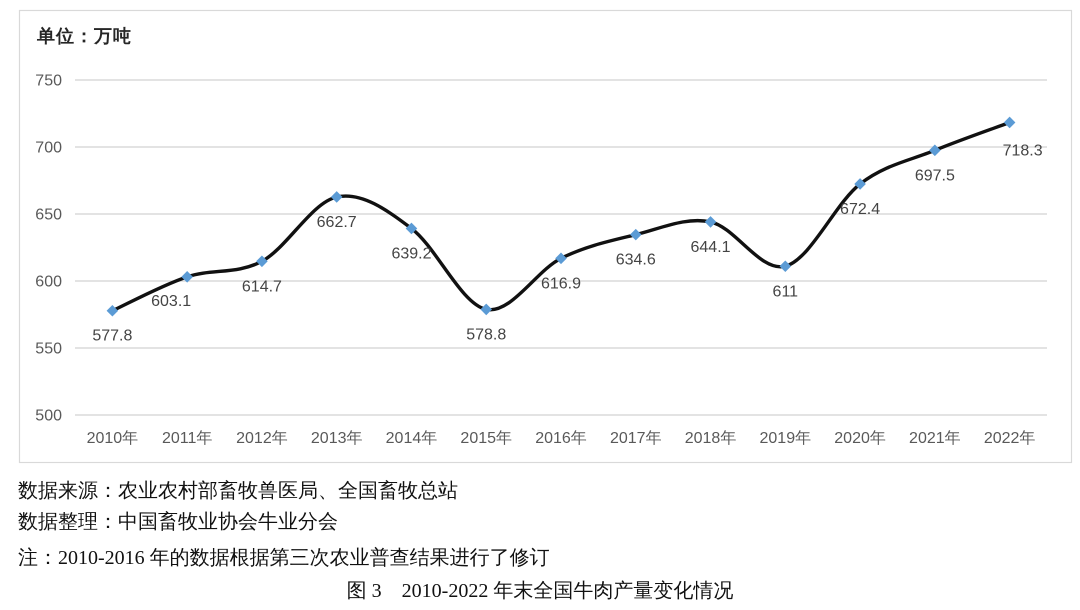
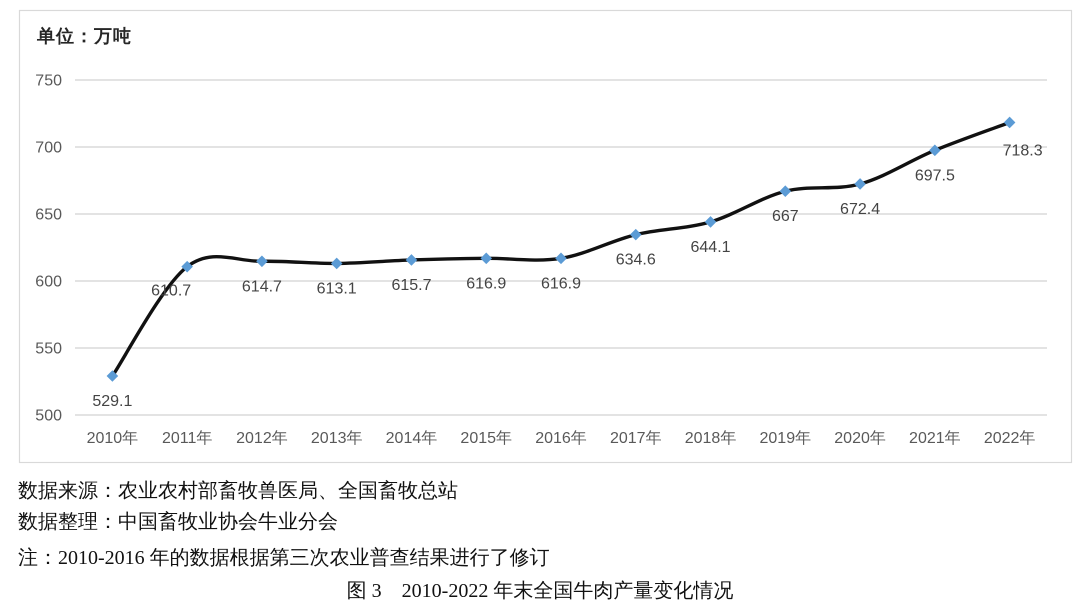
2010年: 577.8 -> 529.1
2011年: 603.1 -> 610.7
2013年: 662.7 -> 613.1
2014年: 639.2 -> 615.7
2015年: 578.8 -> 616.9
2019年: 611 -> 667
